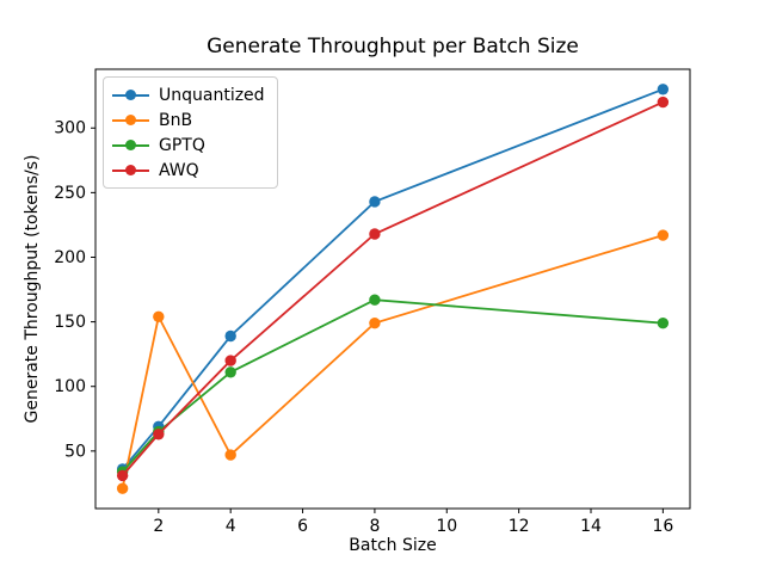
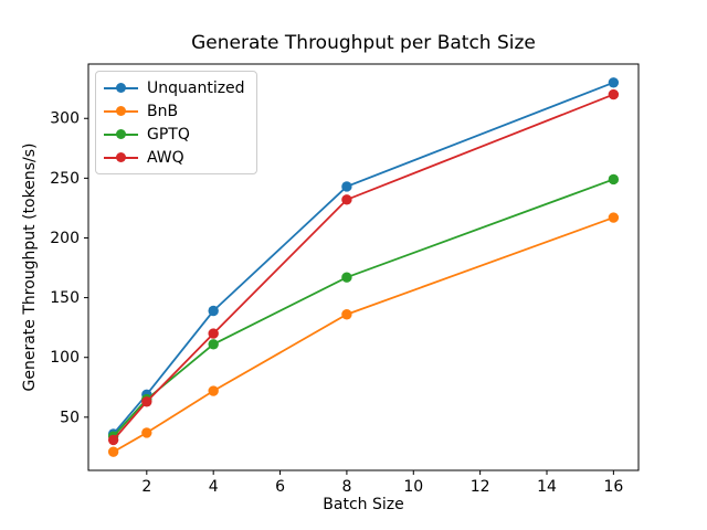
BnB/2: 154 -> 37
BnB/4: 47 -> 72
BnB/8: 149 -> 136
AWQ/8: 218 -> 232
GPTQ/16: 149 -> 249
